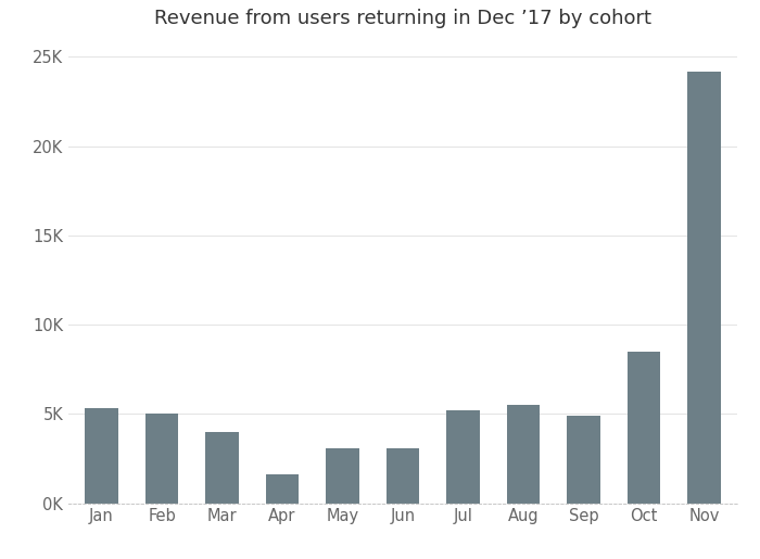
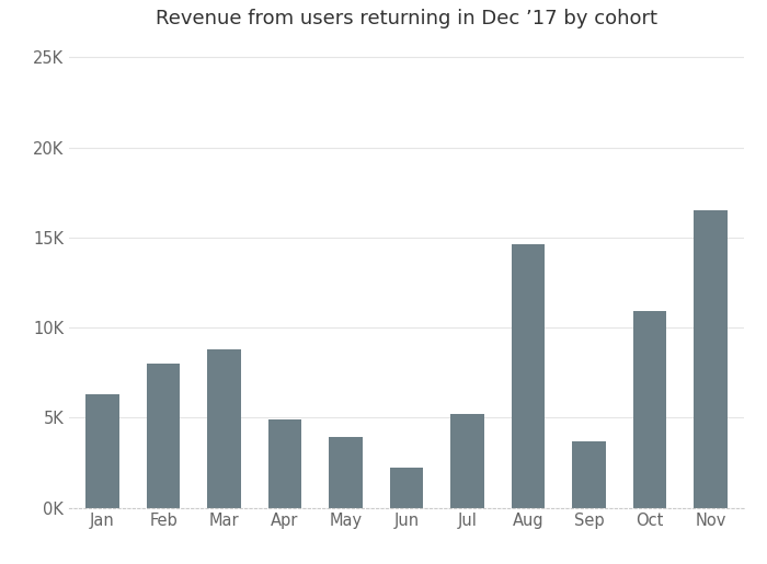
Jan: 5.3K -> 6.3K
Feb: 5.0K -> 8.0K
Mar: 4.0K -> 8.8K
Apr: 1.6K -> 4.9K
May: 3.1K -> 3.9K
Jun: 3.1K -> 2.2K
Aug: 5.5K -> 14.6K
Sep: 4.9K -> 3.7K
Oct: 8.5K -> 10.9K
Nov: 24.2K -> 16.5K
